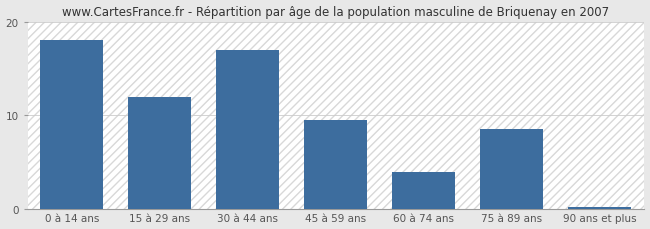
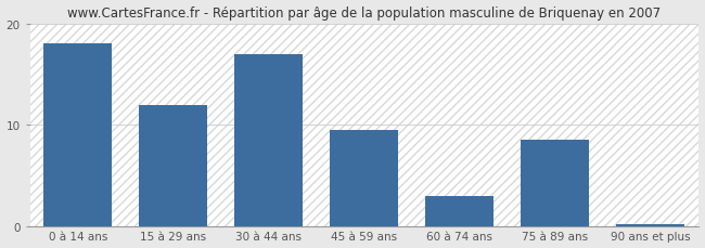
60 à 74 ans: 4.0 -> 3.0
